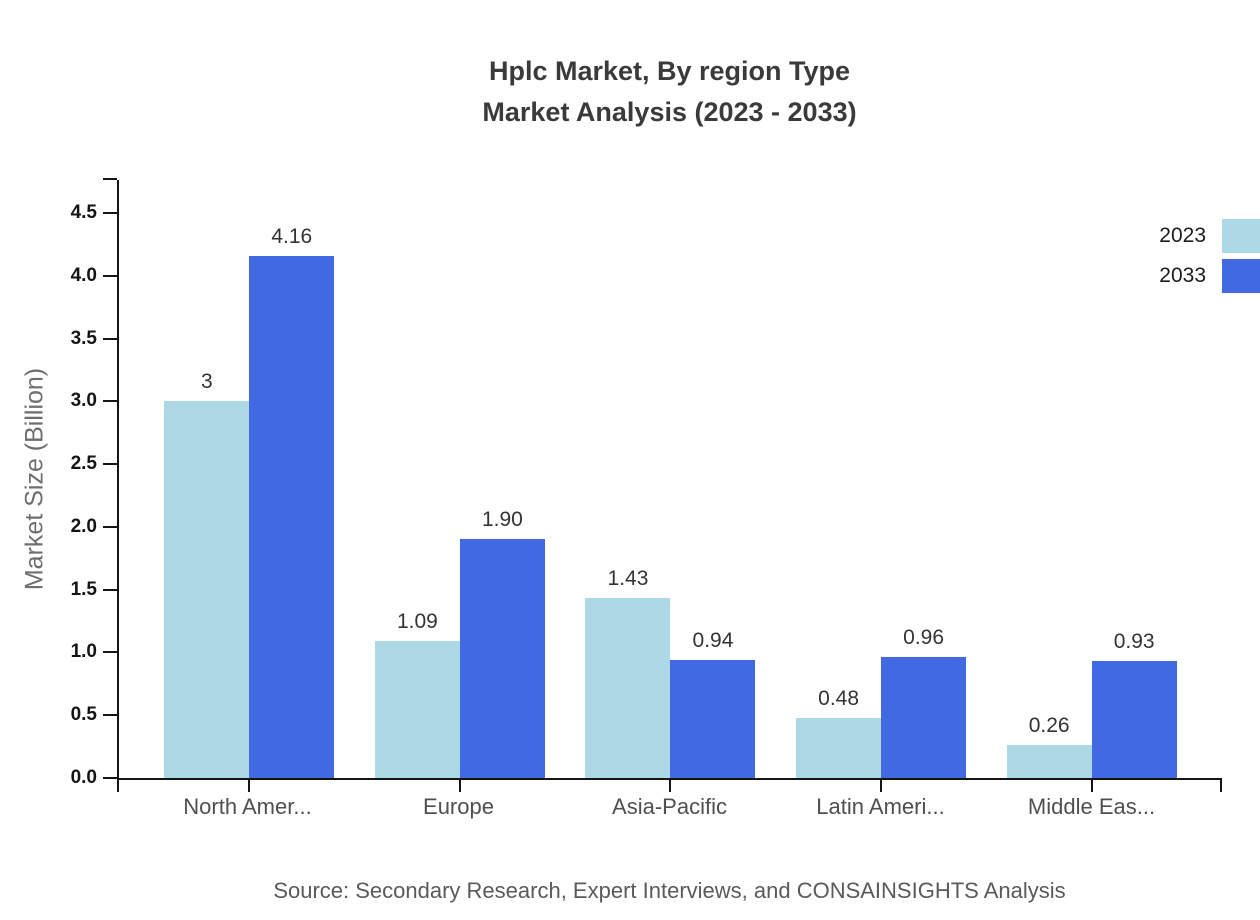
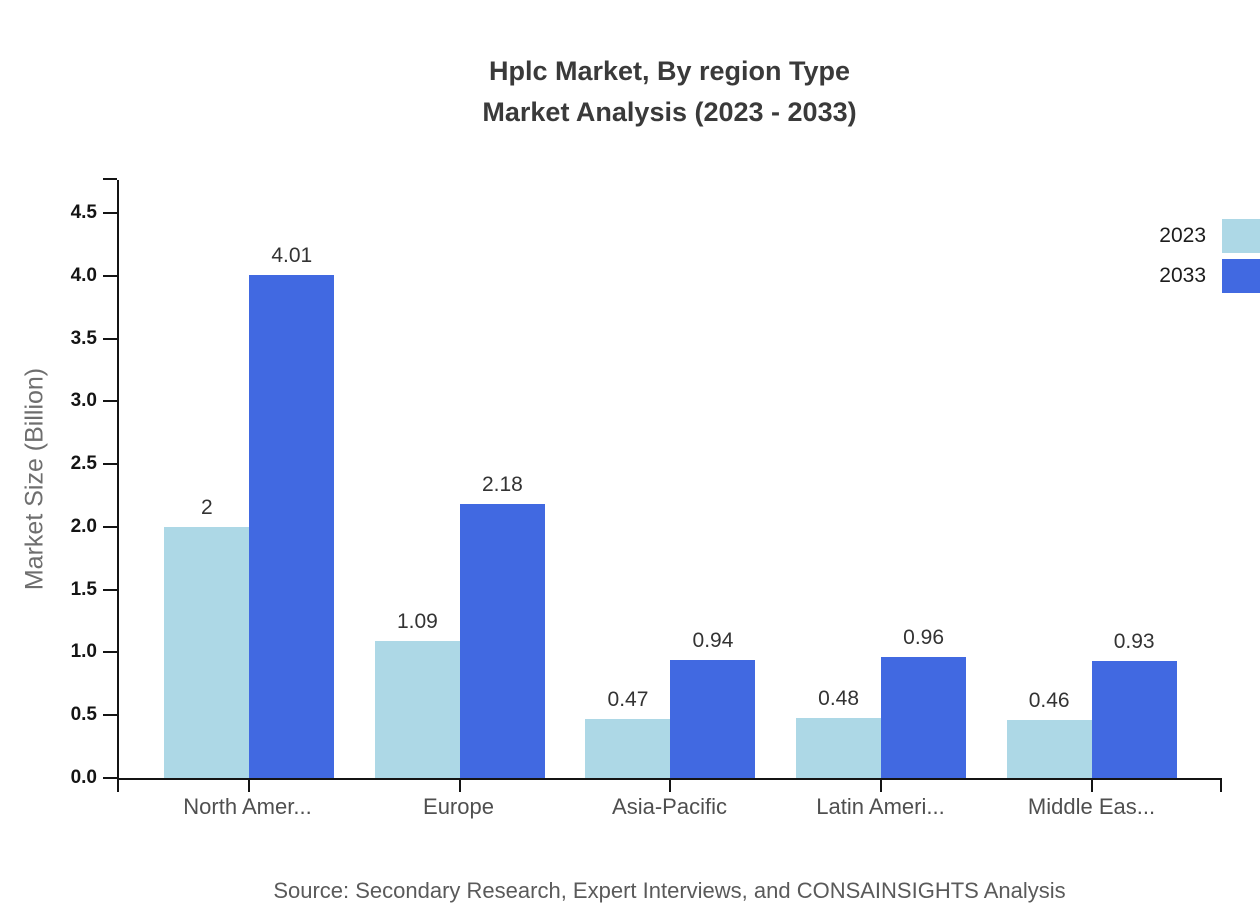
2023/North Amer...: 3 -> 2
2033/North Amer...: 4.16 -> 4.01
2033/Europe: 1.90 -> 2.18
2023/Asia-Pacific: 1.43 -> 0.47
2023/Middle Eas...: 0.26 -> 0.46
